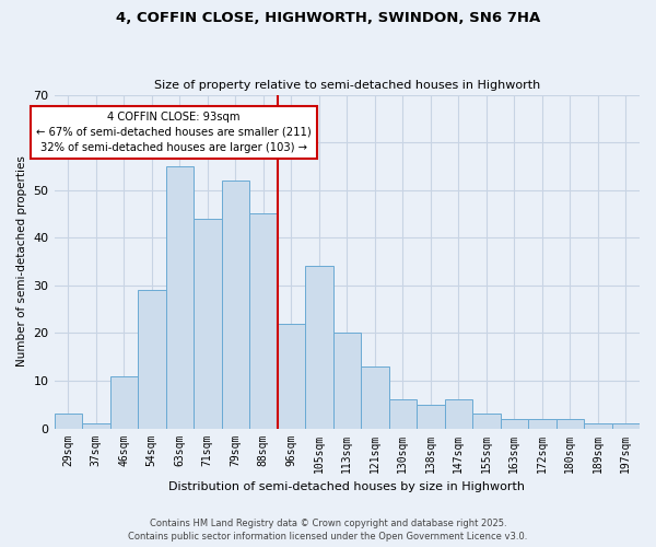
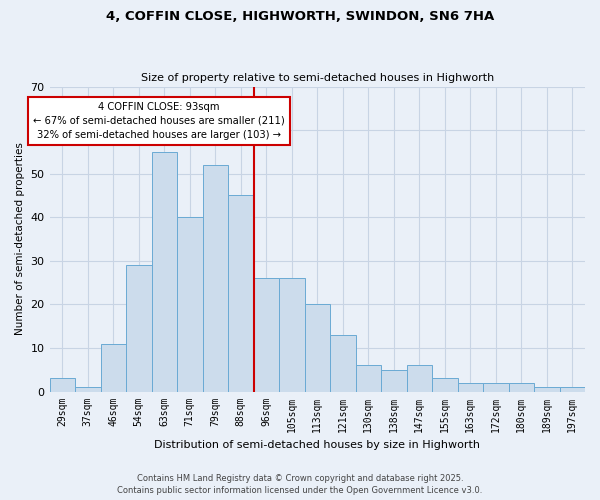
71sqm: 44 -> 40
96sqm: 22 -> 26
105sqm: 34 -> 26
